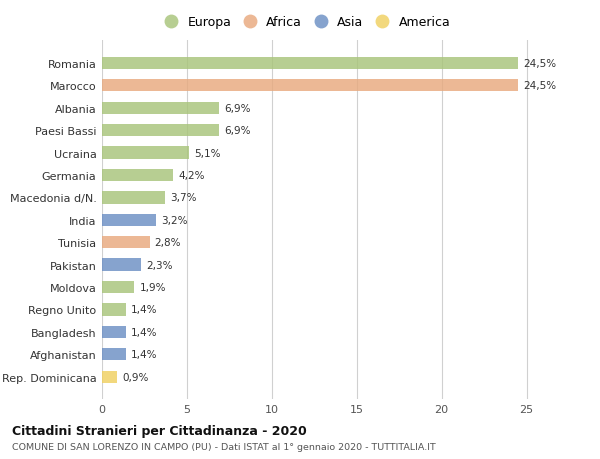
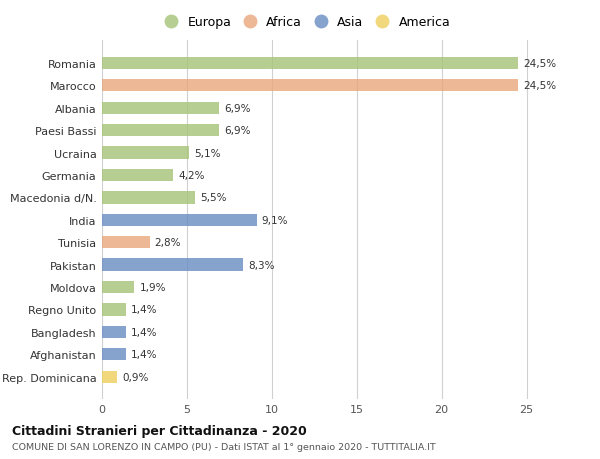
Macedonia d/N.: 3,7% -> 5,5%
India: 3,2% -> 9,1%
Pakistan: 2,3% -> 8,3%
